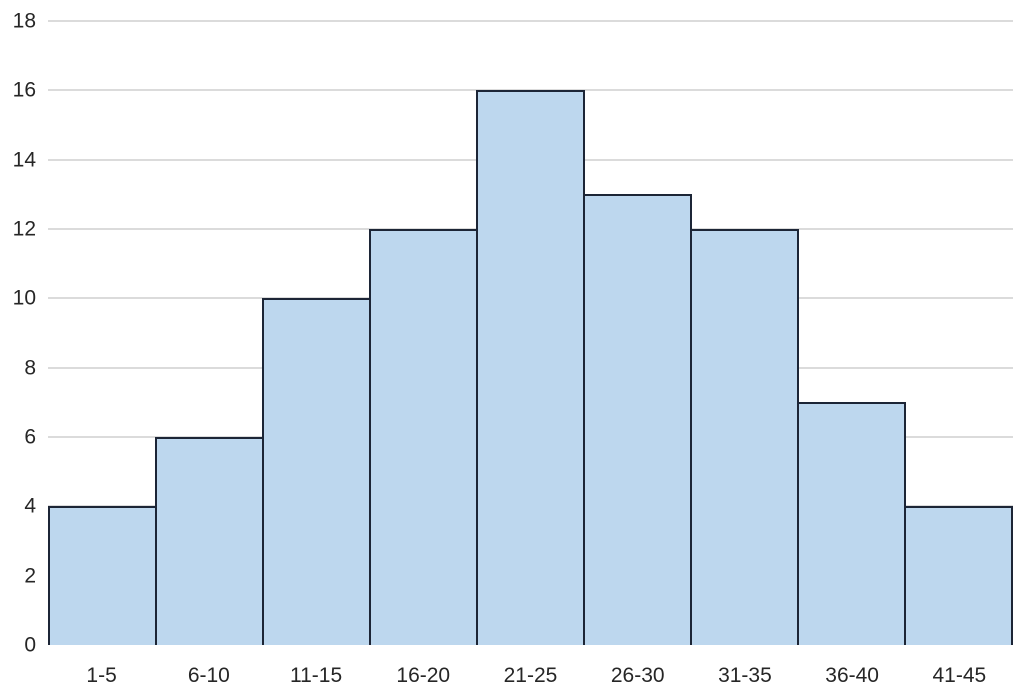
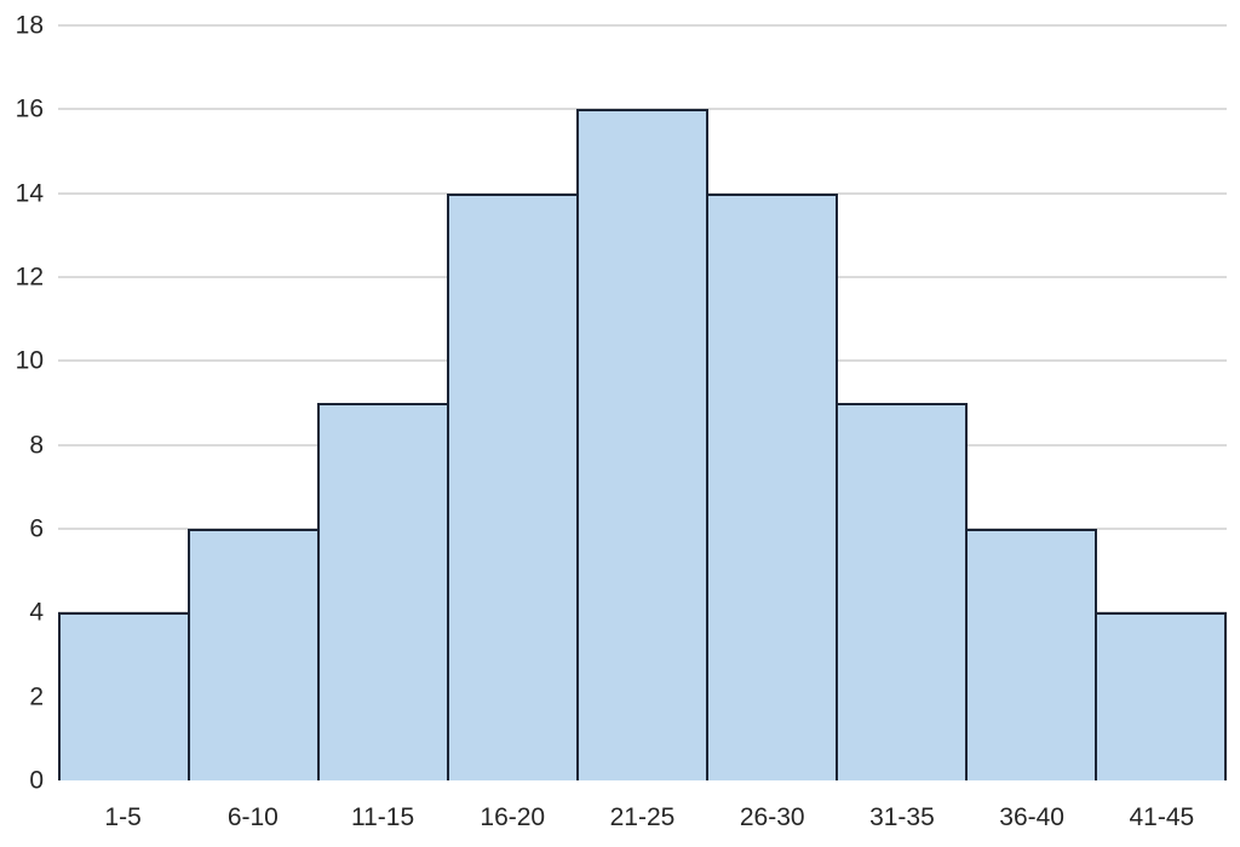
11-15: 10 -> 9
16-20: 12 -> 14
26-30: 13 -> 14
31-35: 12 -> 9
36-40: 7 -> 6
